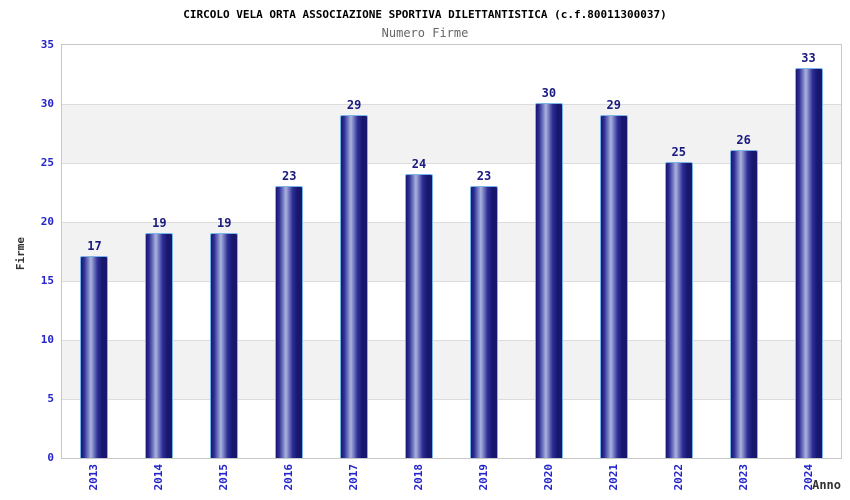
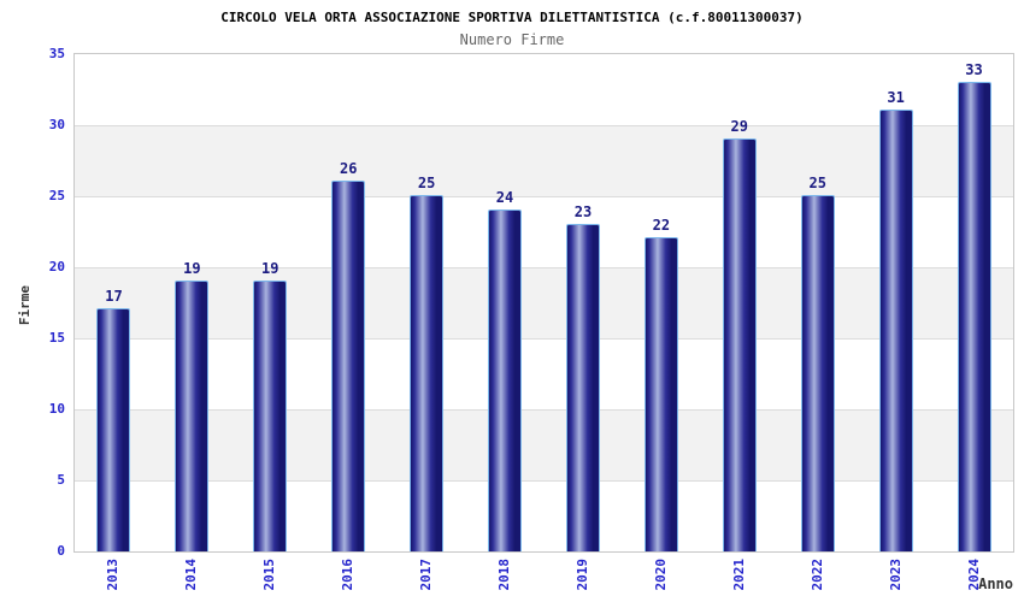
2016: 23 -> 26
2017: 29 -> 25
2020: 30 -> 22
2023: 26 -> 31
